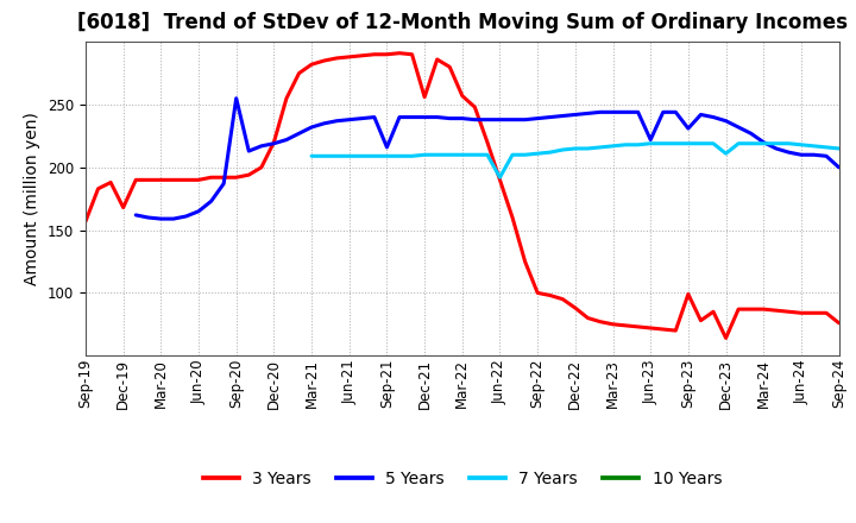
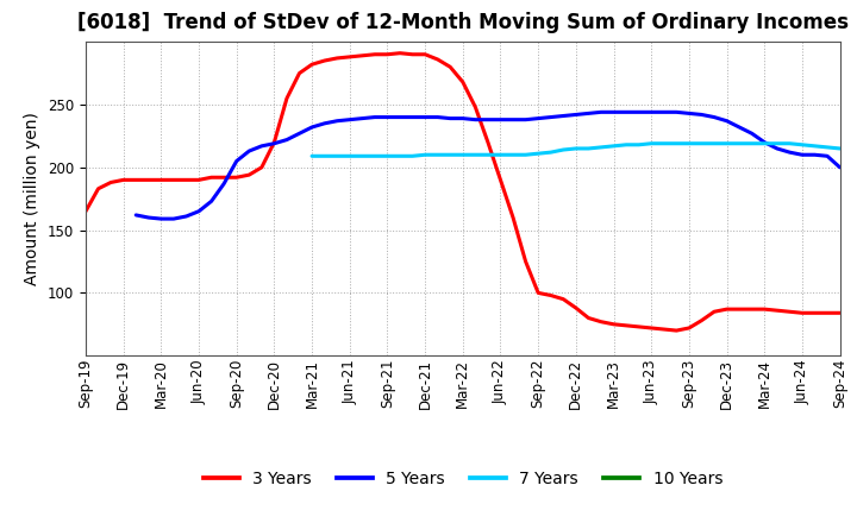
3 Years/Sep-19: 157 -> 165
3 Years/Dec-19: 168 -> 190
5 Years/Sep-20: 255 -> 205
5 Years/Sep-21: 216 -> 240
3 Years/Dec-21: 256 -> 290
3 Years/Mar-22: 257 -> 268
7 Years/Jun-22: 192 -> 210
5 Years/Jun-23: 222 -> 244
3 Years/Sep-23: 99 -> 72
5 Years/Sep-23: 231 -> 243
3 Years/Dec-23: 64 -> 87
7 Years/Dec-23: 211 -> 219
3 Years/Sep-24: 76 -> 84
